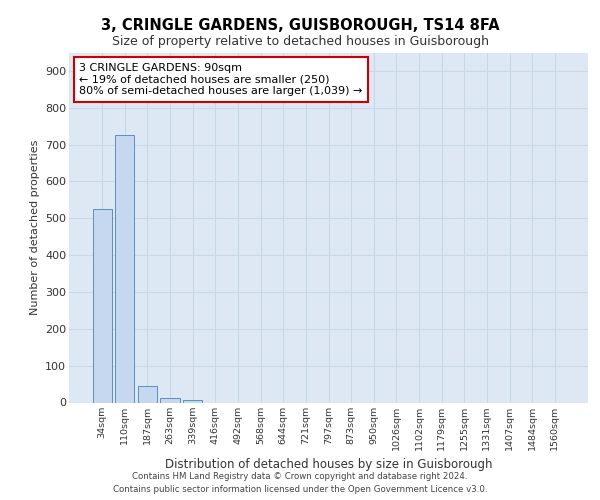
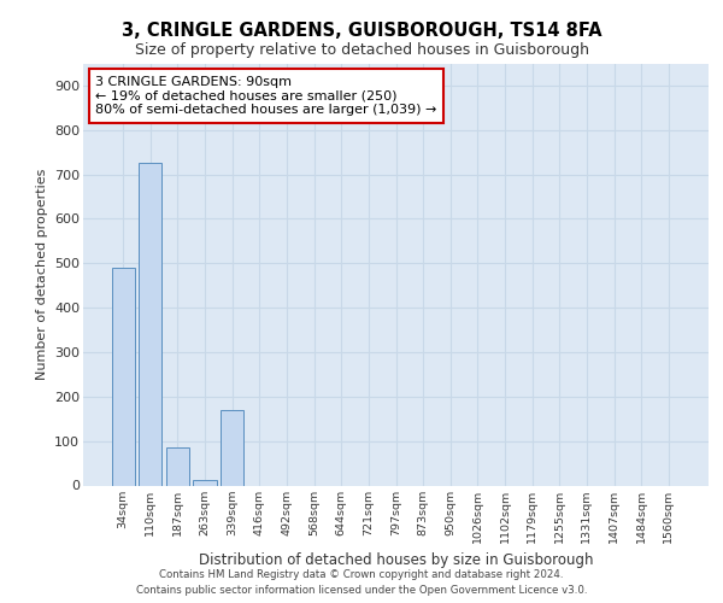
34sqm: 525 -> 490
187sqm: 46 -> 85
339sqm: 7 -> 170
